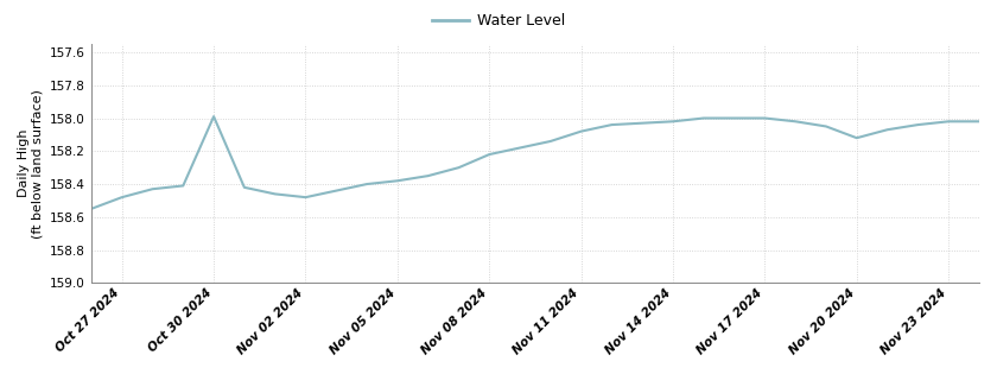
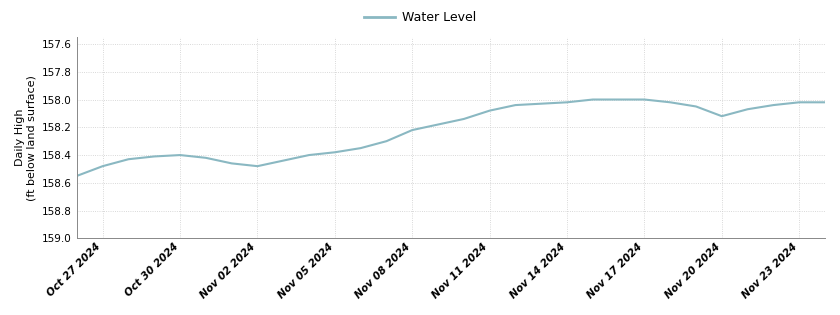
Oct 30 2024: 157.99 -> 158.40
